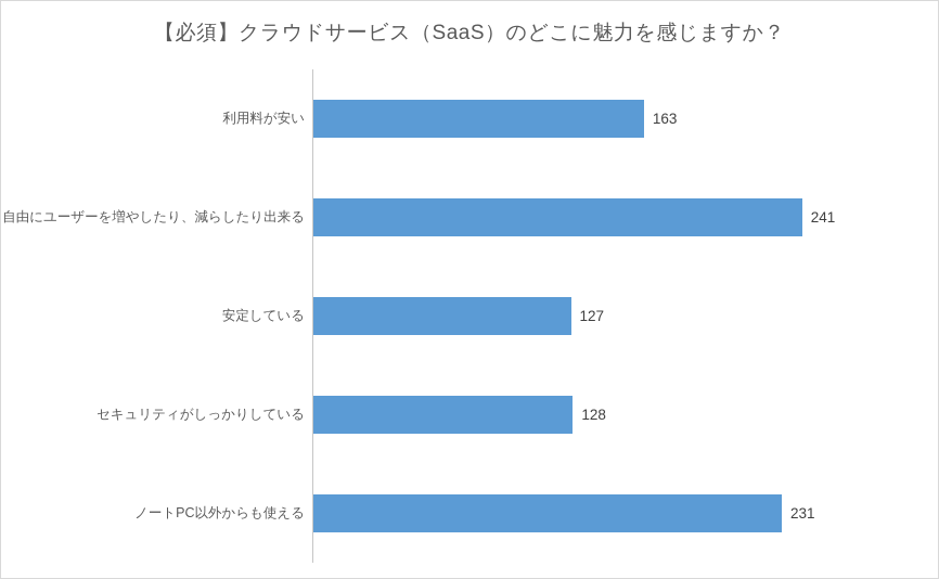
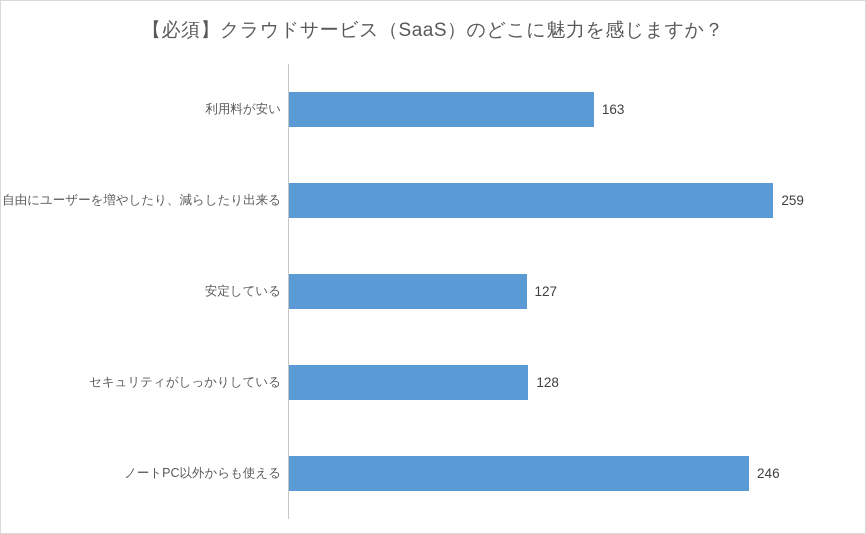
自由にユーザーを増やしたり、減らしたり出来る: 241 -> 259
ノートPC以外からも使える: 231 -> 246
